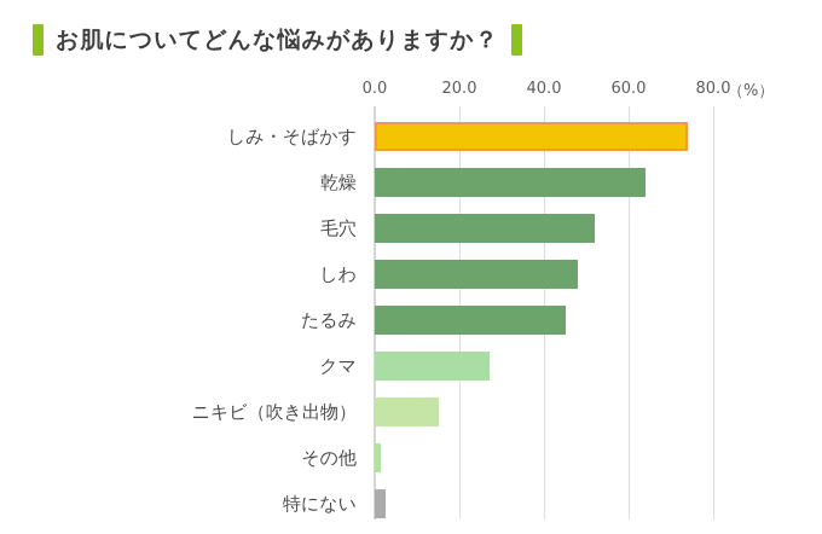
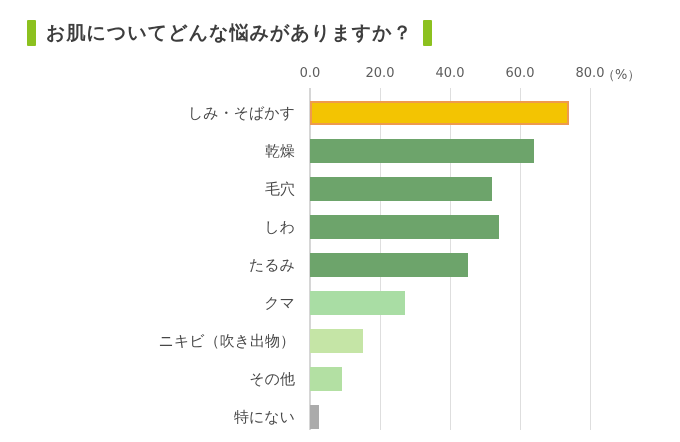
しわ: 48 -> 54
その他: 2 -> 9
